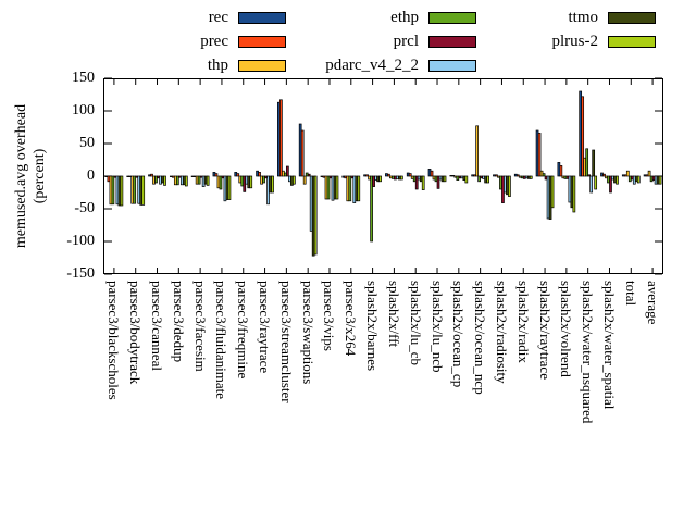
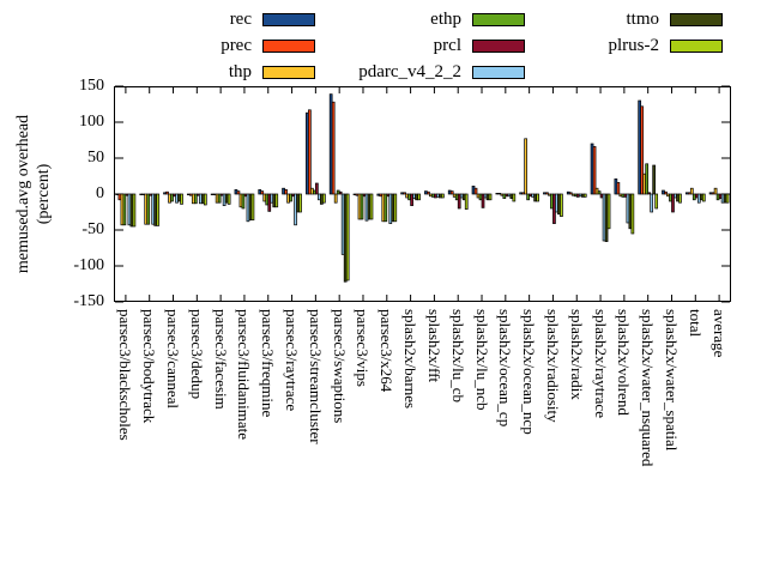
rec/parsec3/swaptions: 80 -> 140
prec/parsec3/swaptions: 70 -> 130
ethp/splash2x/barnes: -100 -> -10
